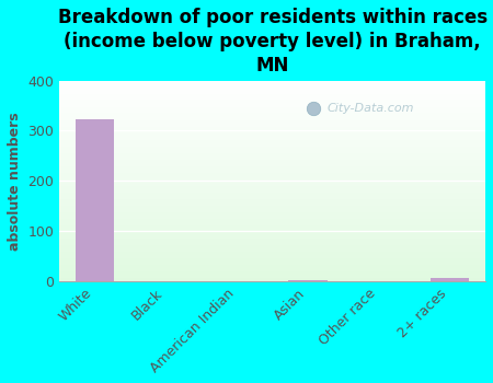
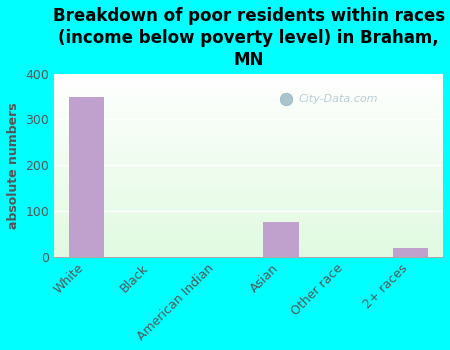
White: 323 -> 350
Asian: 2 -> 75
2+ races: 5 -> 20
